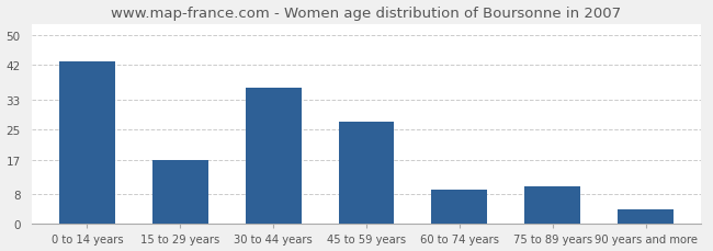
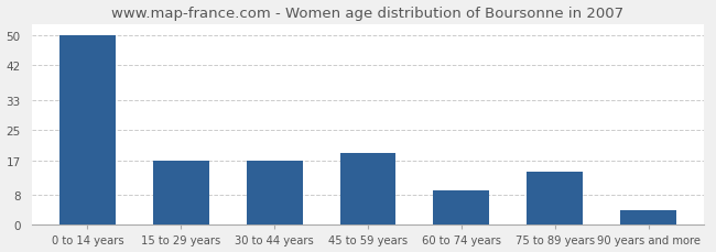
0 to 14 years: 43 -> 50
30 to 44 years: 36 -> 17
45 to 59 years: 27 -> 19
75 to 89 years: 10 -> 14
